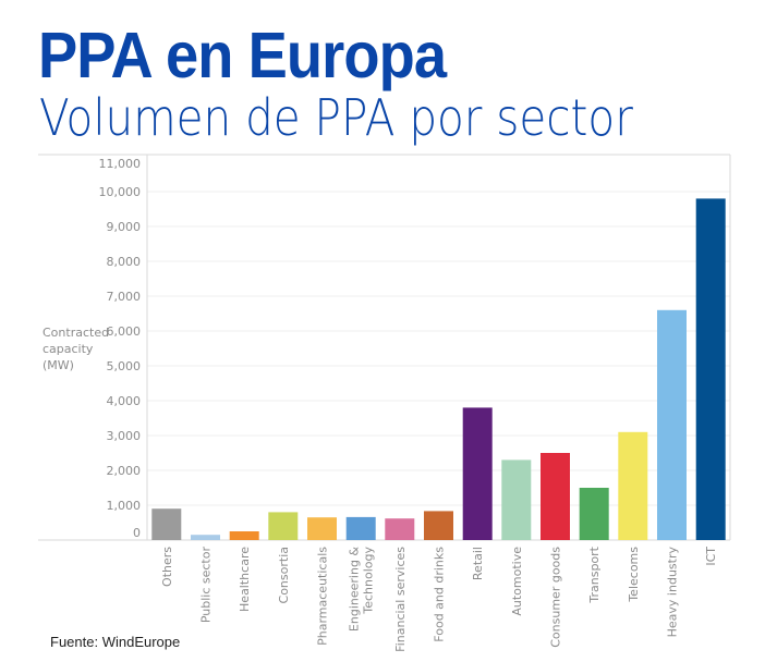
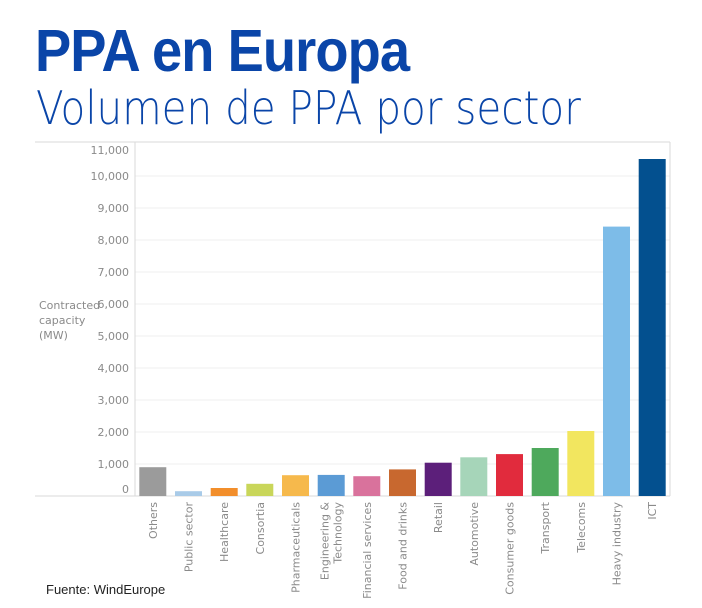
Consortia: 800 -> 400
Retail: 3800 -> 1000
Automotive: 2300 -> 1200
Consumer goods: 2500 -> 1300
Telecoms: 3100 -> 2000
Heavy industry: 6600 -> 8400
ICT: 9800 -> 10500
